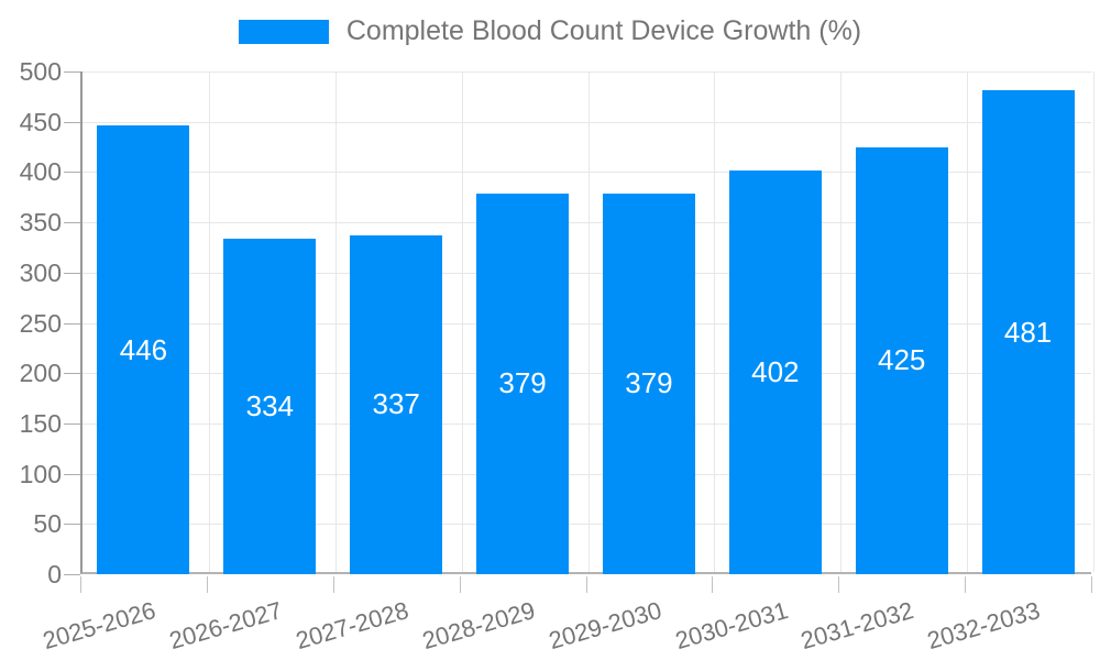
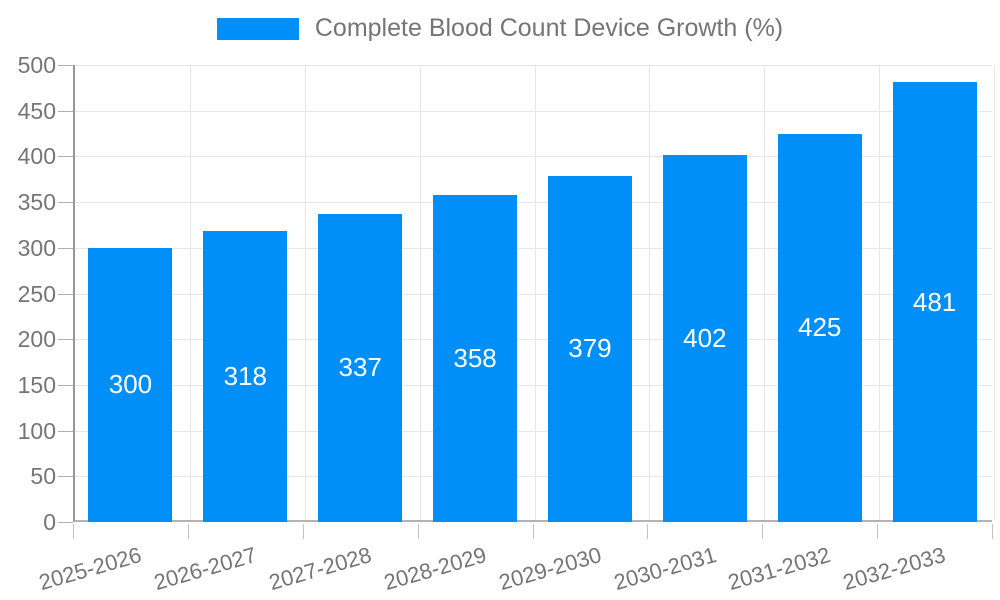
2025-2026: 446 -> 300
2026-2027: 334 -> 318
2028-2029: 379 -> 358
